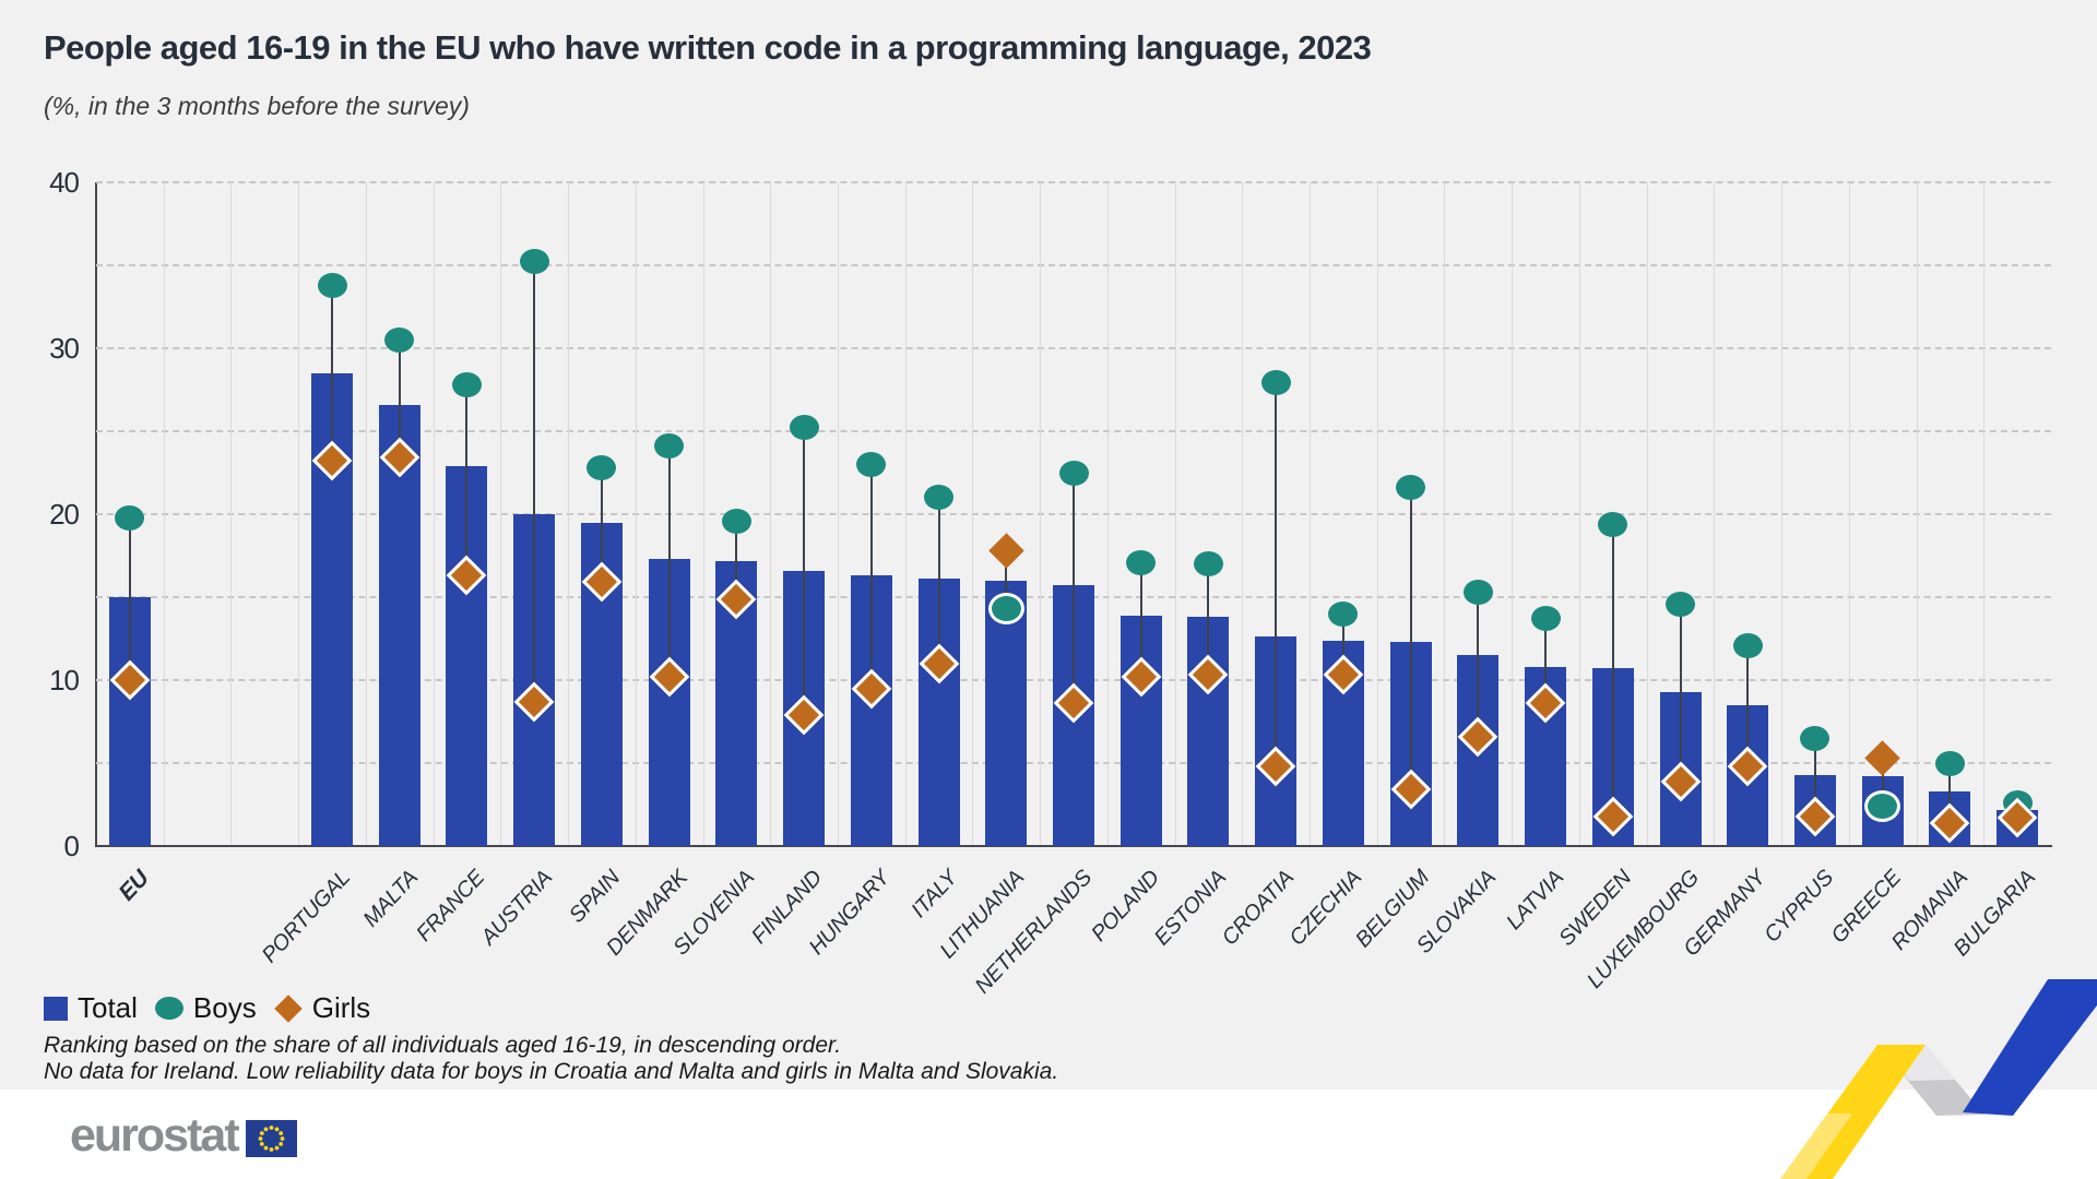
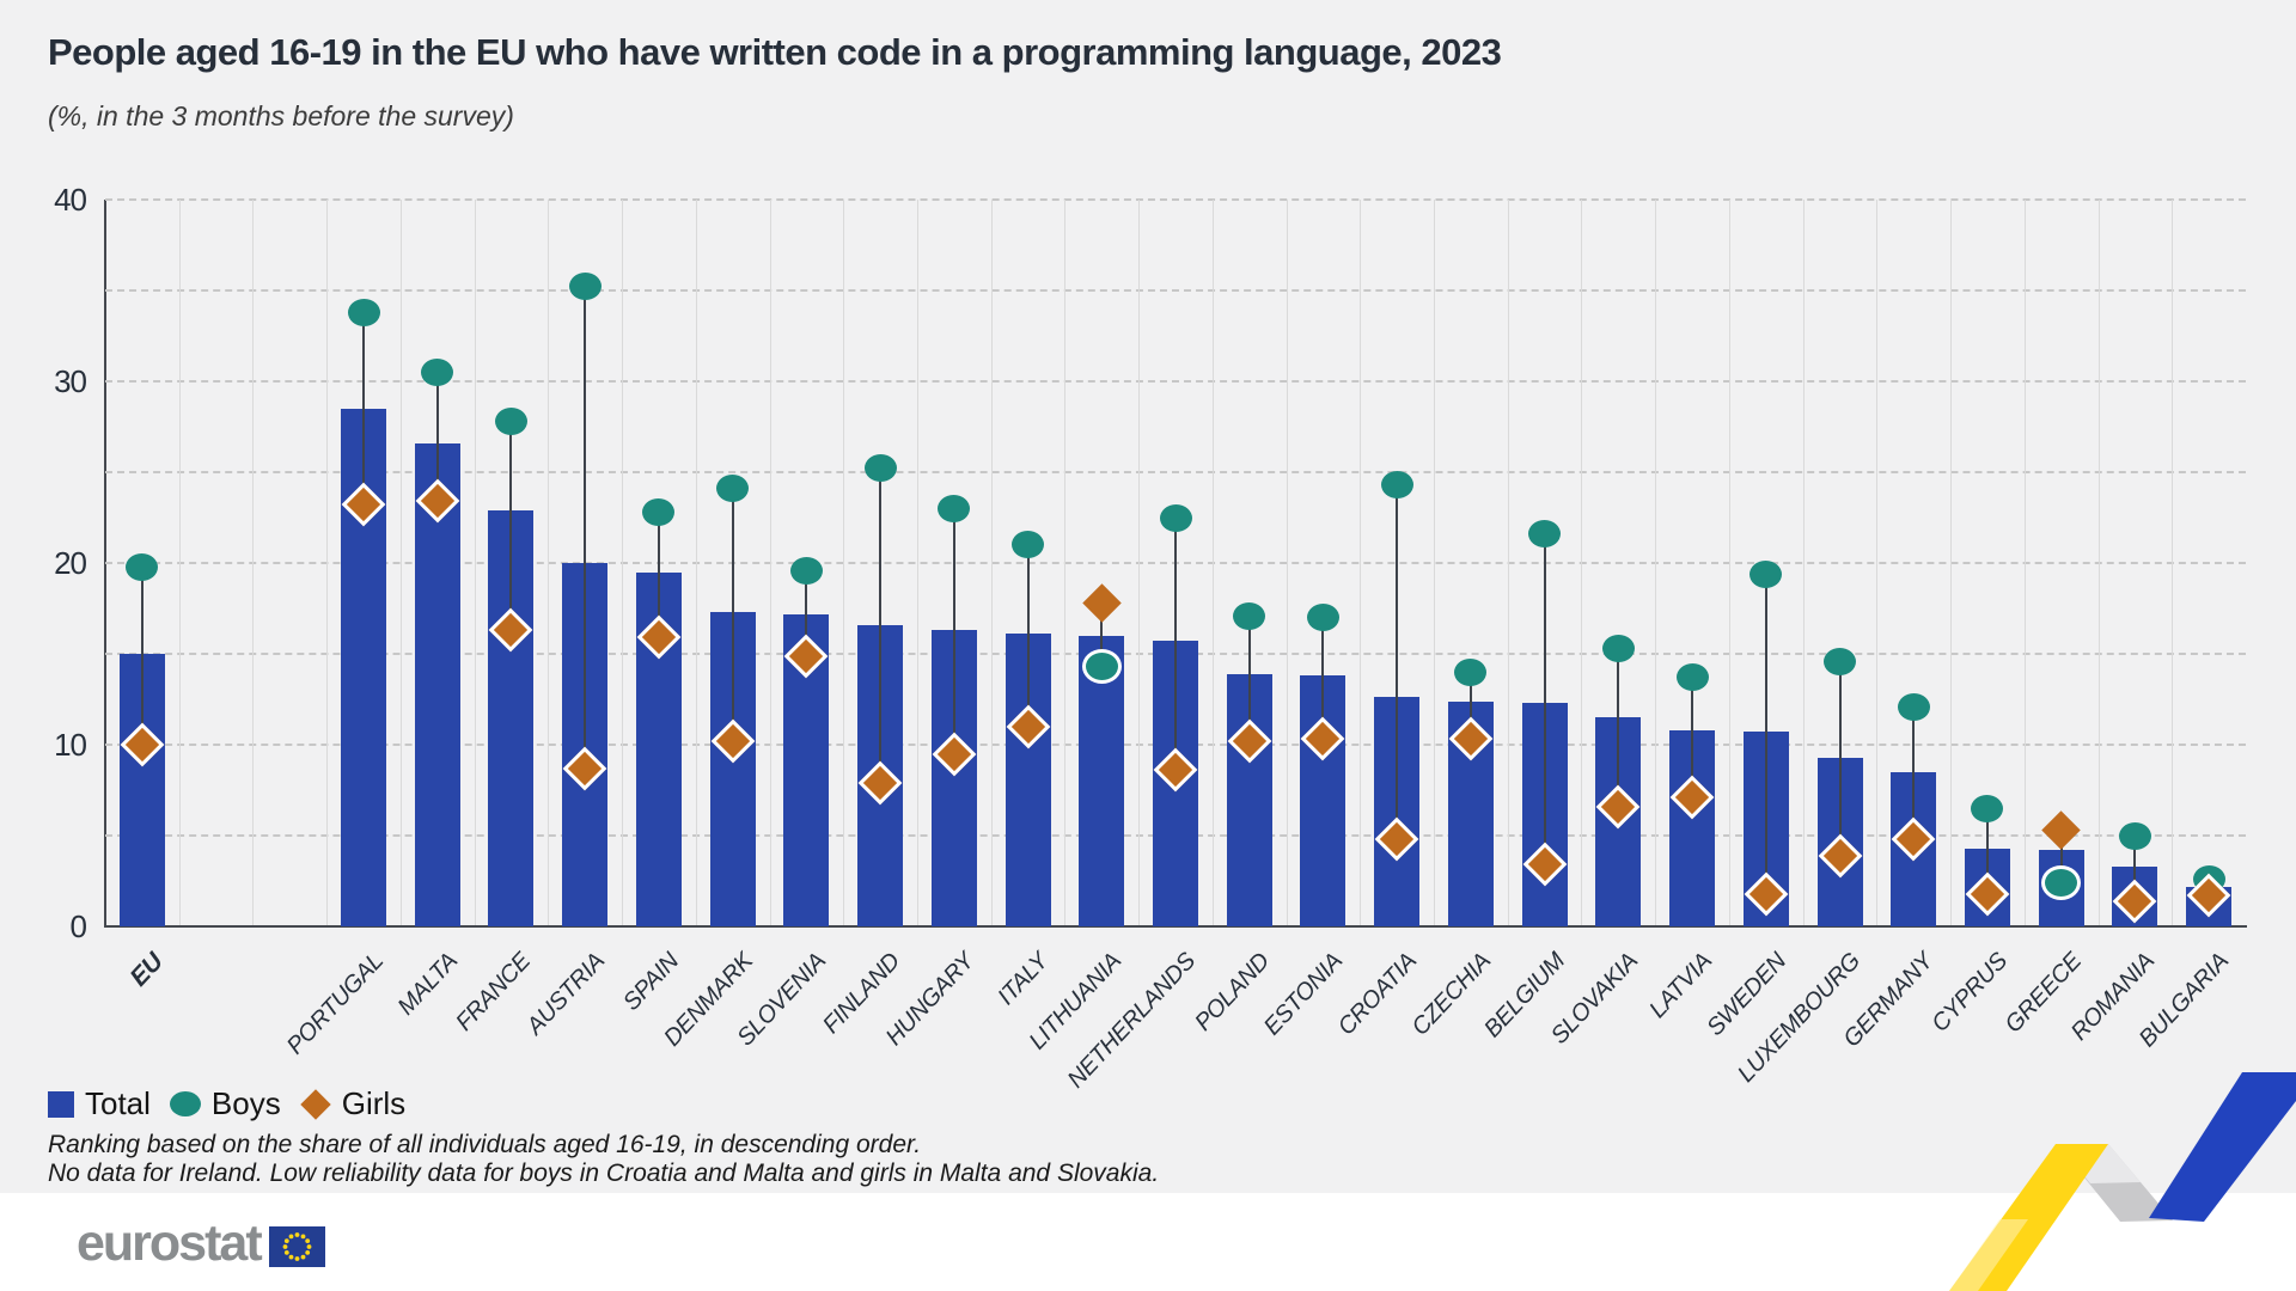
Boys/CROATIA: 27.9 -> 24.3
Girls/LATVIA: 8.6 -> 7.1
